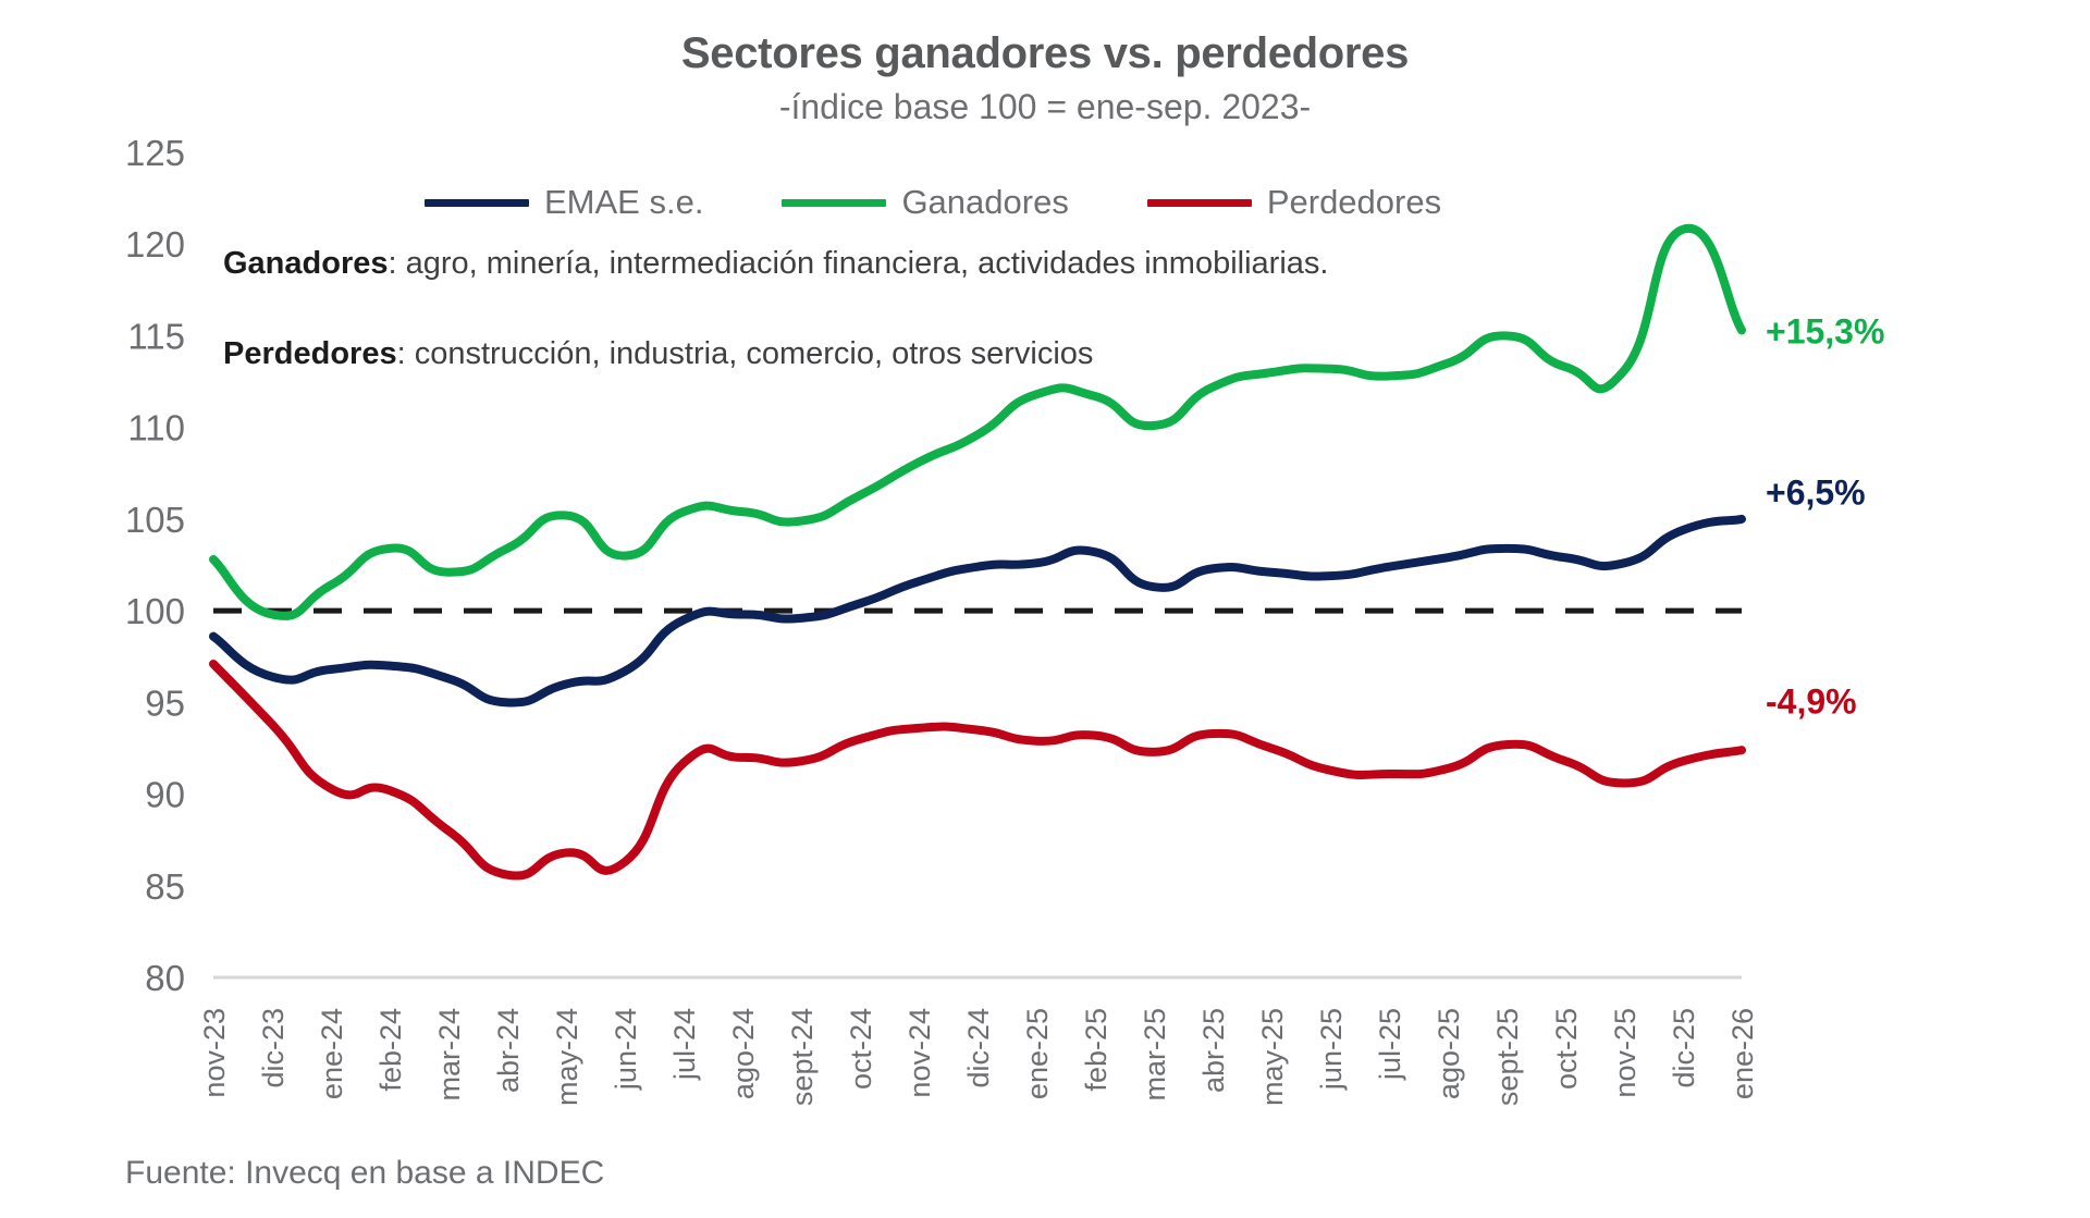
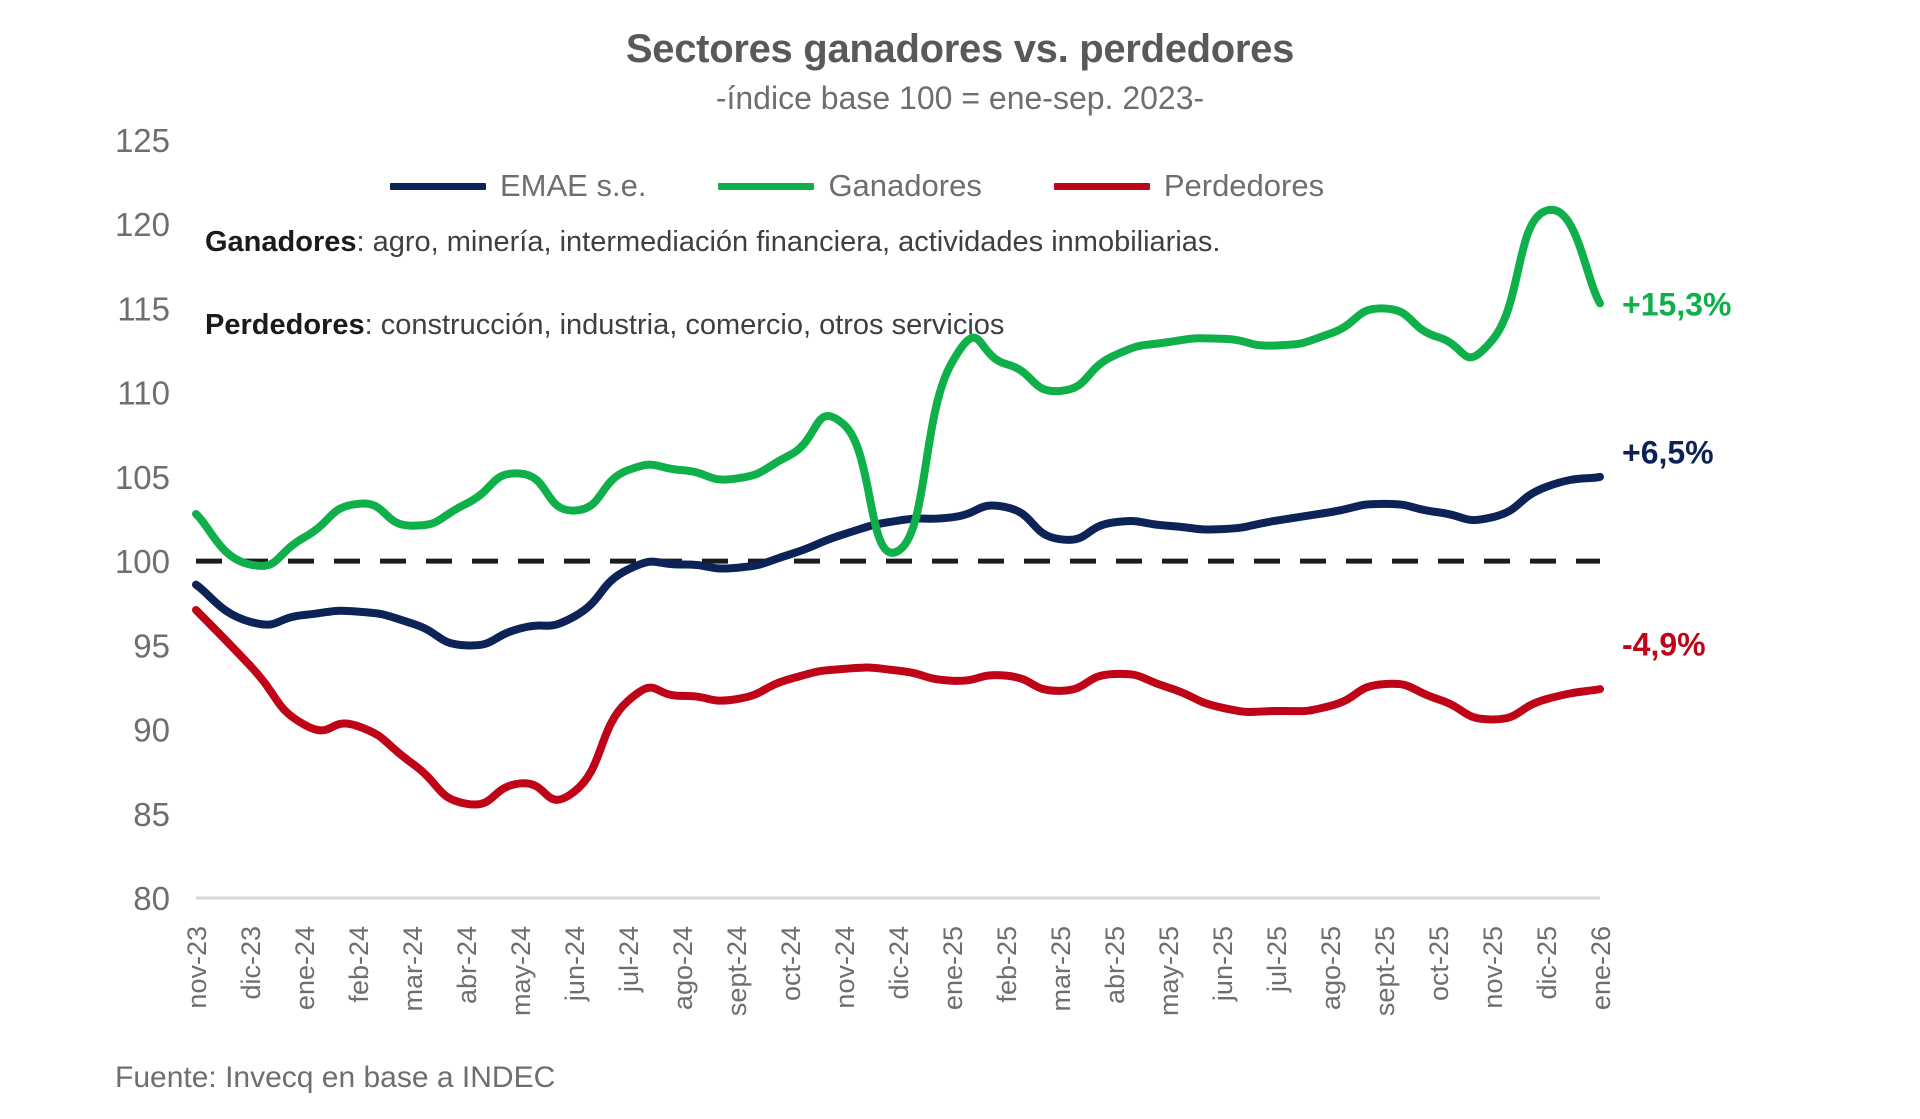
Ganadores/dic-24: 109.6 -> 100.6
